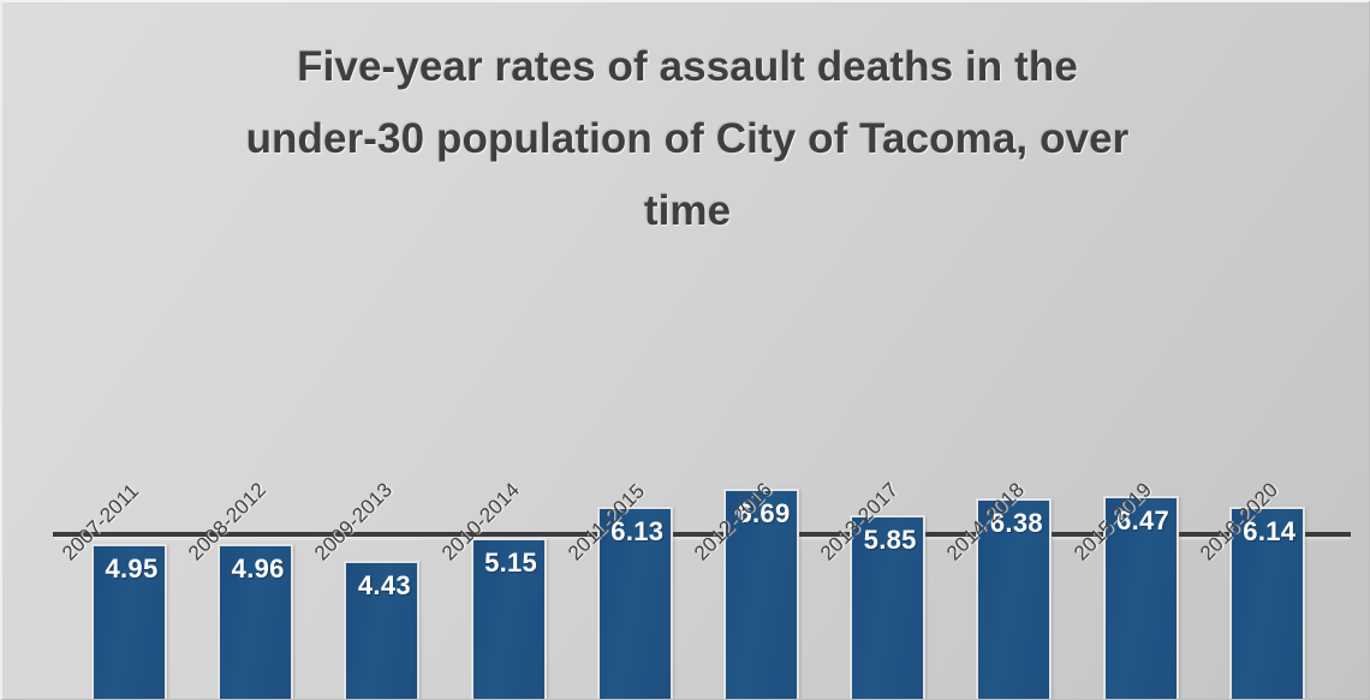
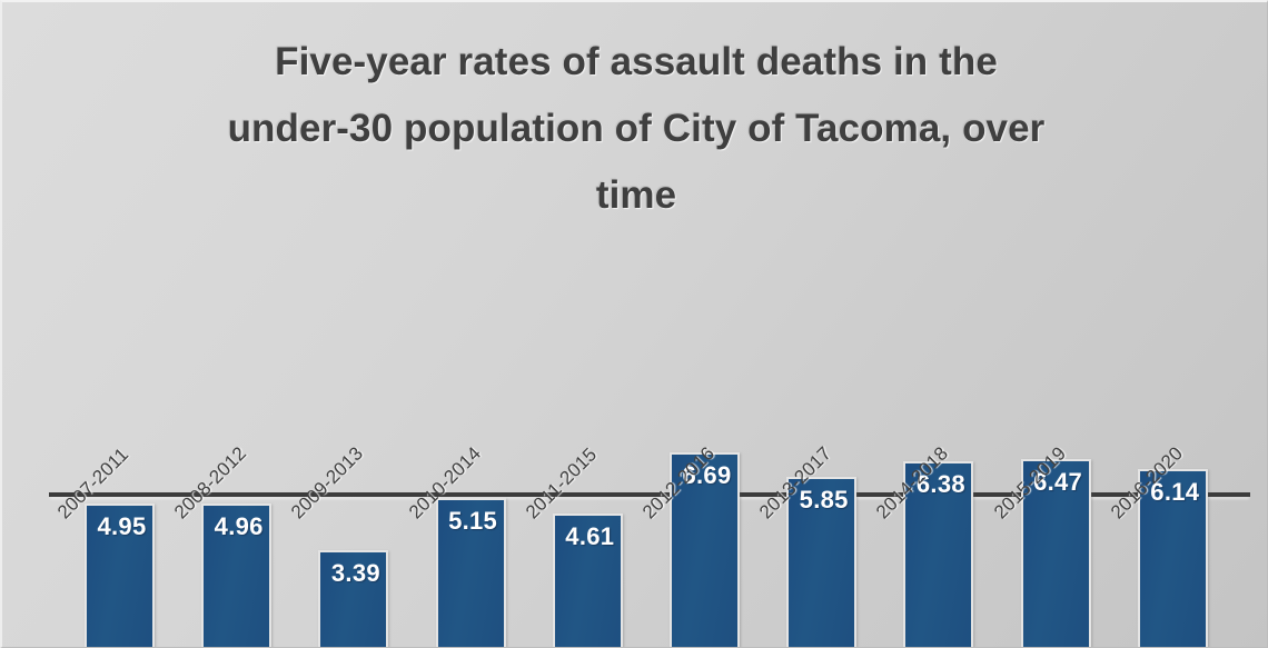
2009-2013: 4.43 -> 3.39
2011-2015: 6.13 -> 4.61
